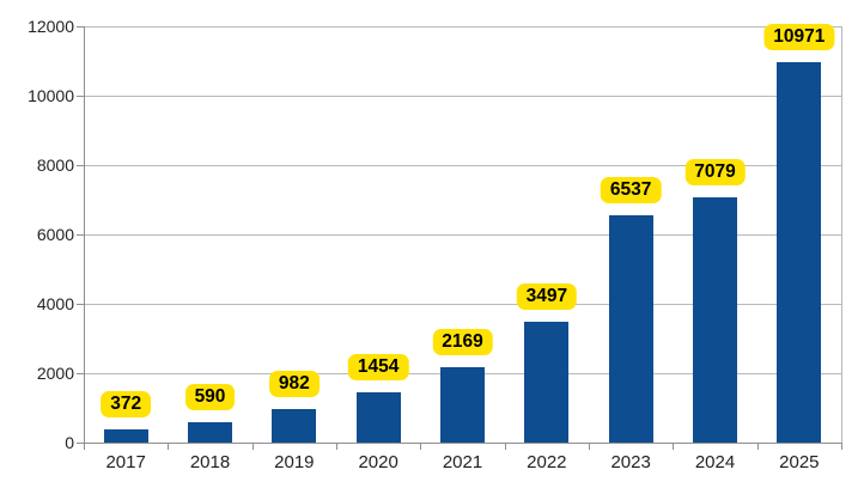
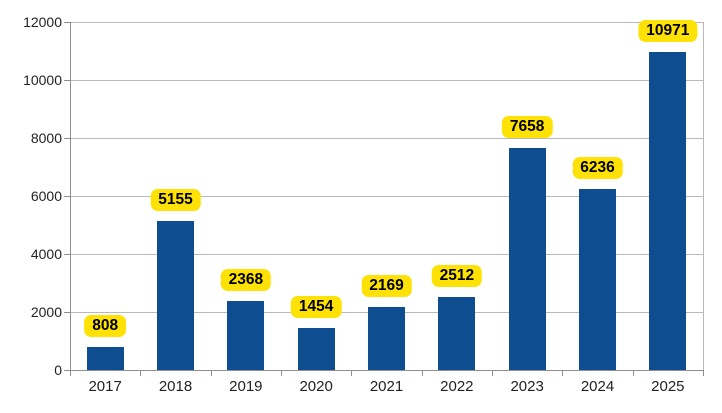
2017: 372 -> 808
2018: 590 -> 5155
2019: 982 -> 2368
2022: 3497 -> 2512
2023: 6537 -> 7658
2024: 7079 -> 6236
